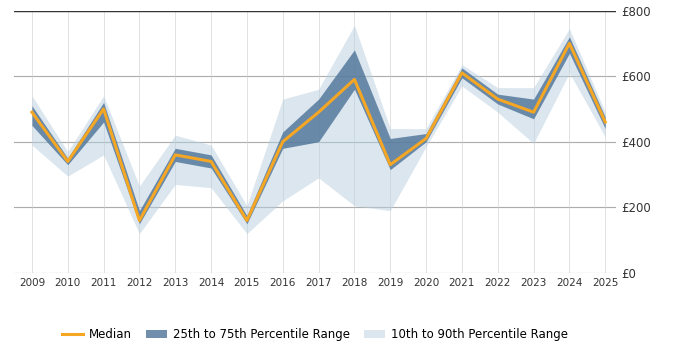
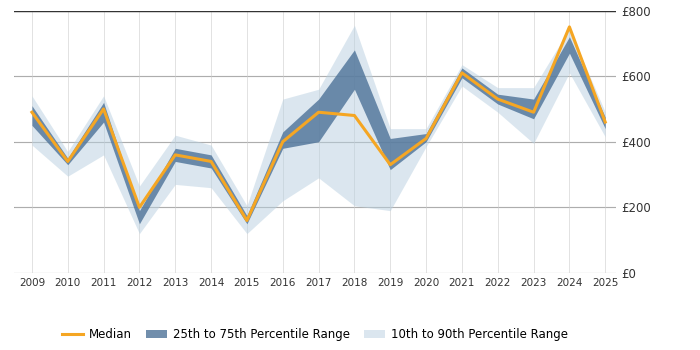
Median/2012: £160 -> £200
Median/2018: £590 -> £480
Median/2024: £700 -> £750
